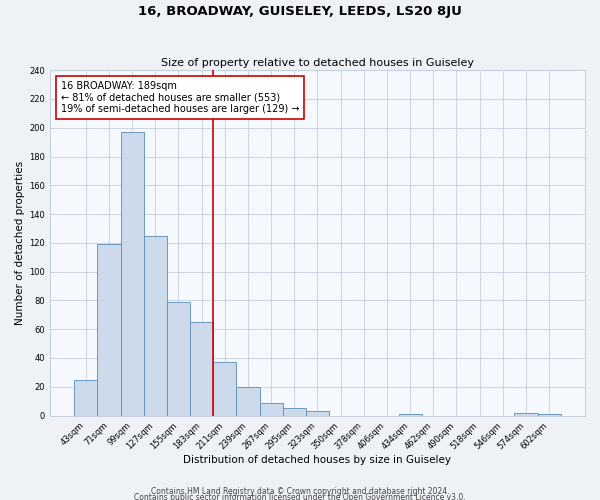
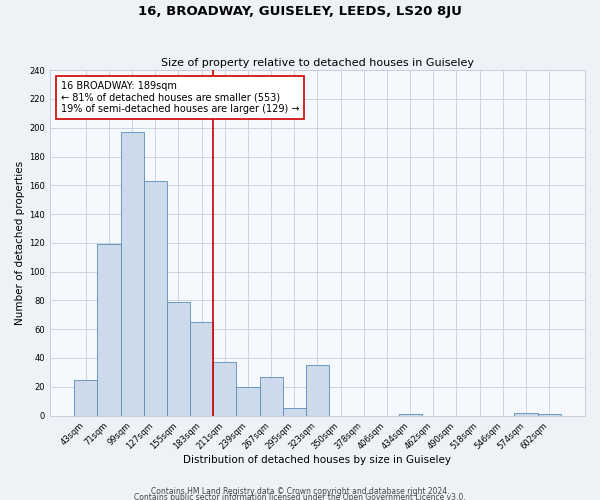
127sqm: 125 -> 163
267sqm: 9 -> 27
323sqm: 3 -> 35
